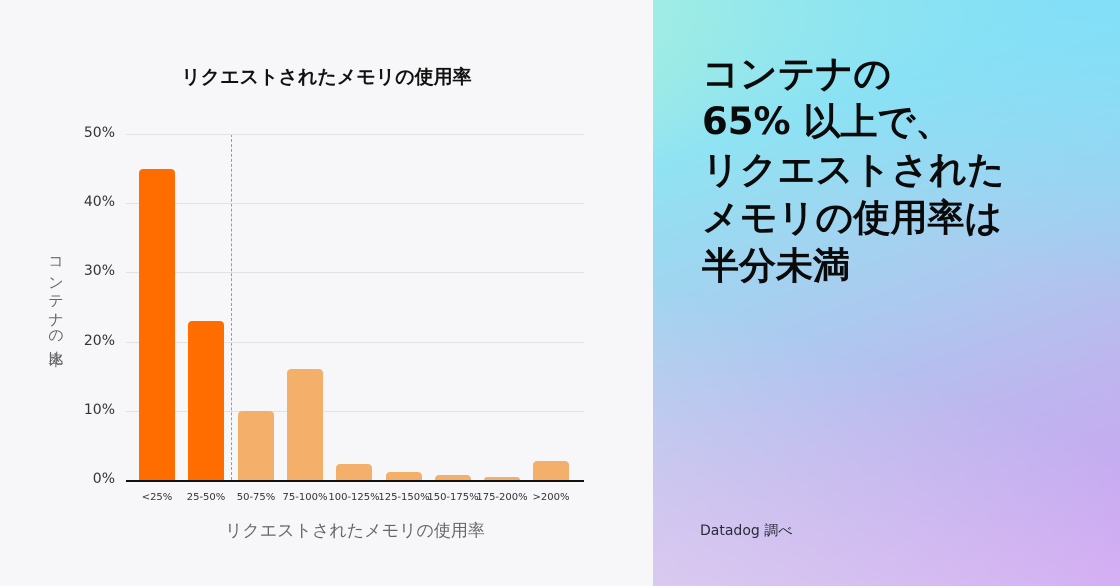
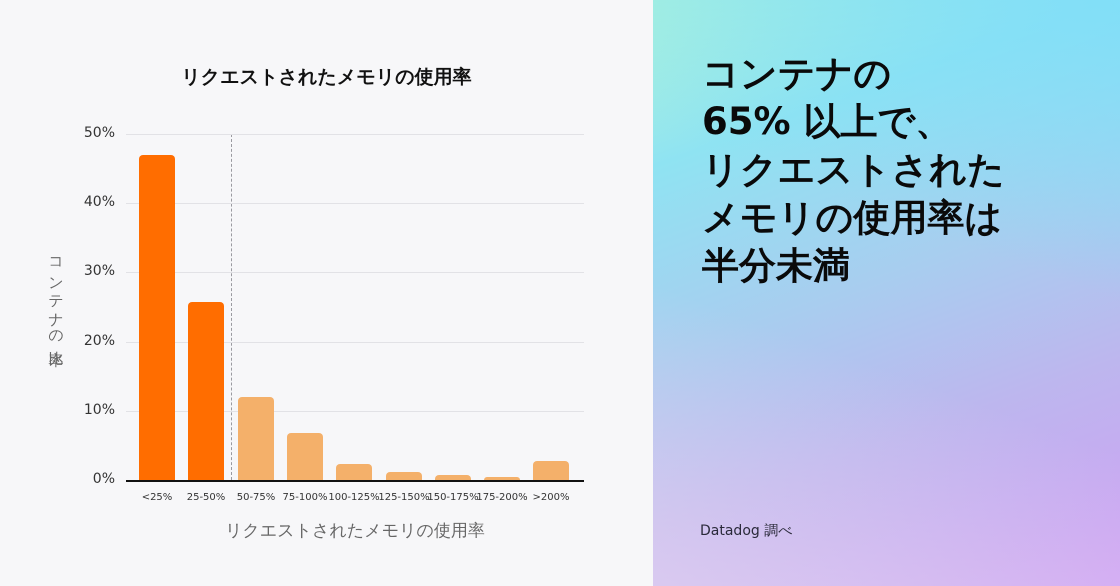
<25%: 45% -> 47%
25-50%: 23% -> 26%
50-75%: 10% -> 12%
75-100%: 16% -> 7%
